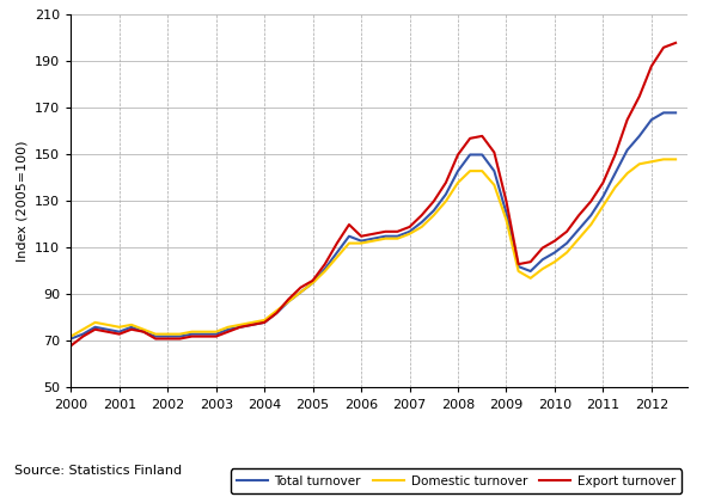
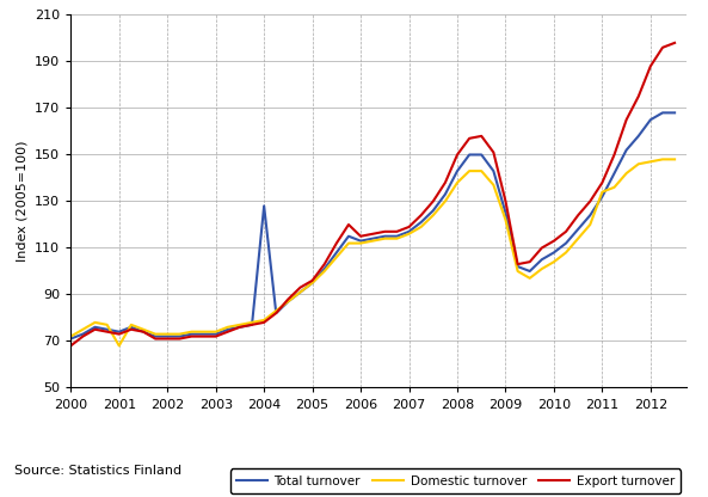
Domestic turnover/2001: 76 -> 68
Total turnover/2004: 78 -> 128
Domestic turnover/2011: 128 -> 134
